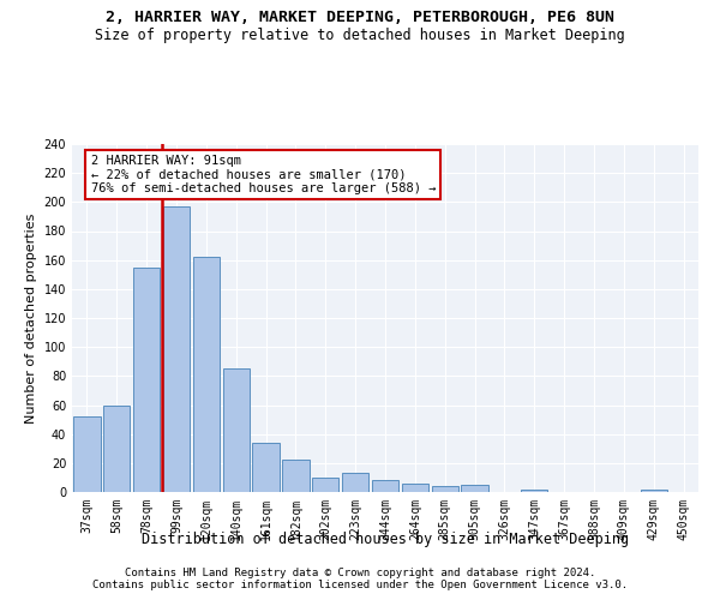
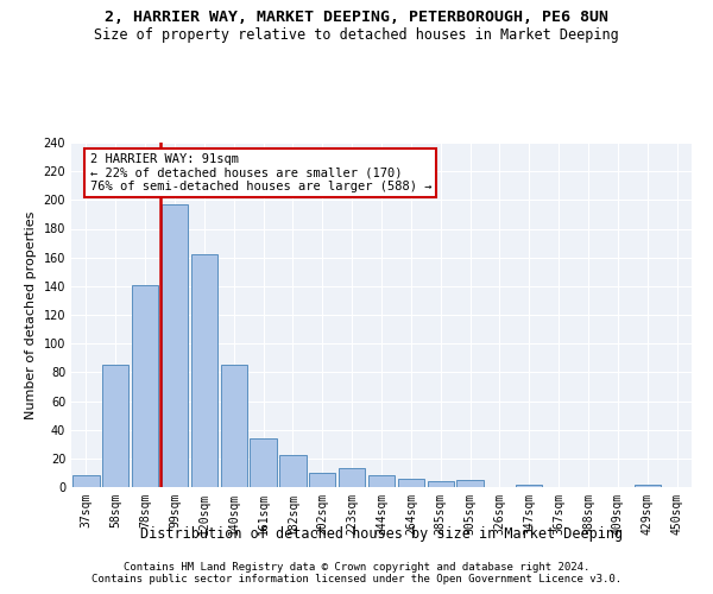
37sqm: 52 -> 8
58sqm: 60 -> 85
78sqm: 155 -> 141
